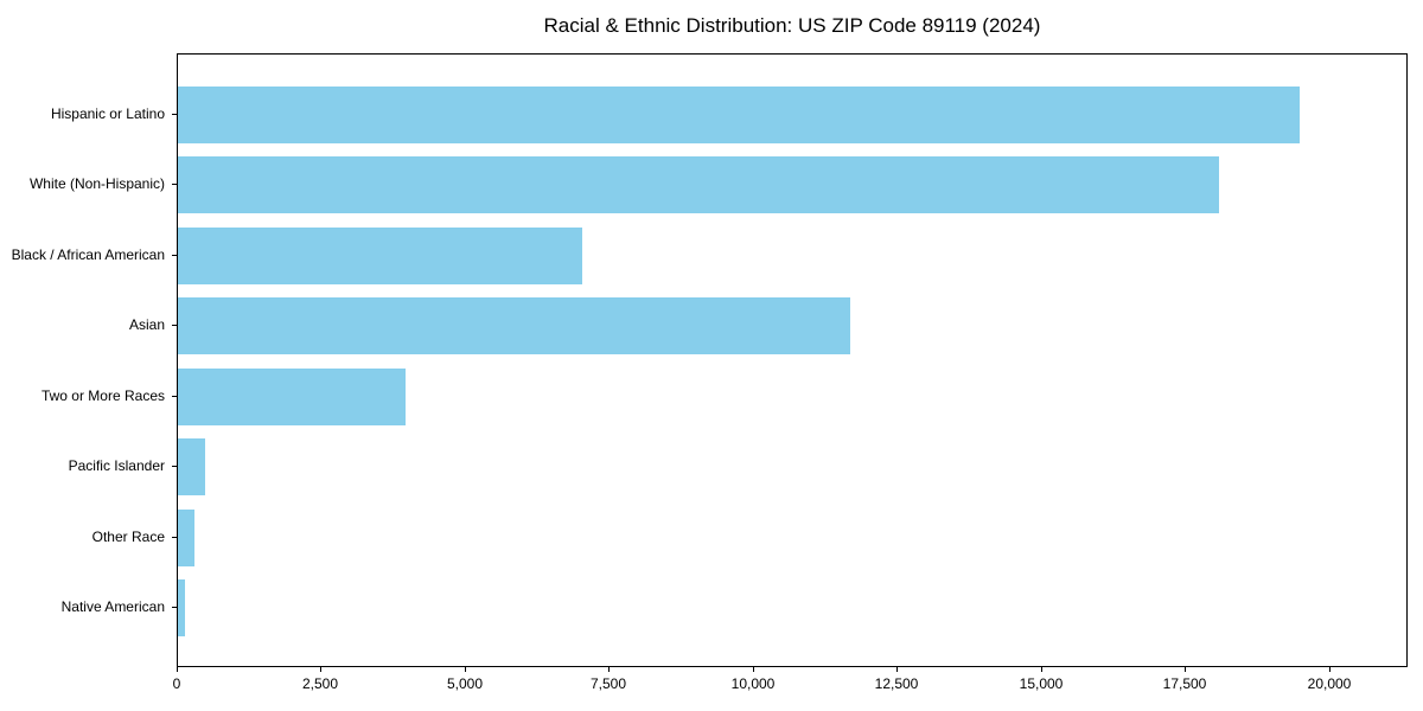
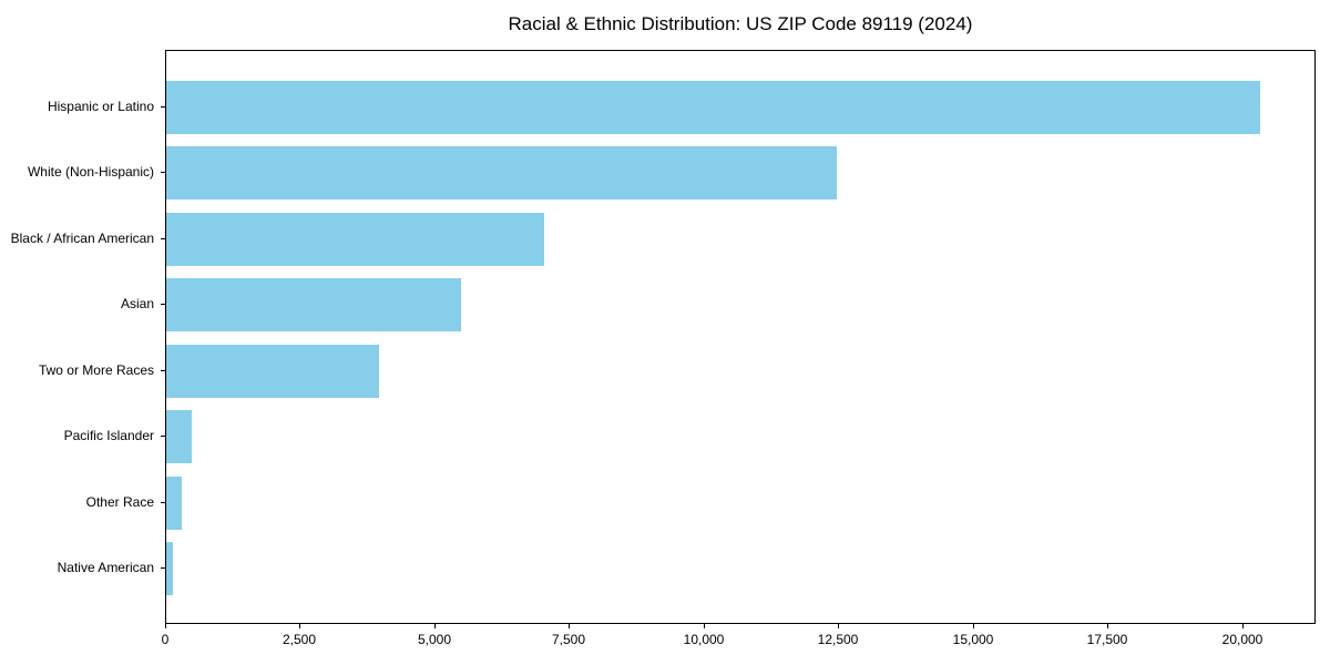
Hispanic or Latino: 19500 -> 20300
White (Non-Hispanic): 18100 -> 12500
Asian: 11700 -> 5500
